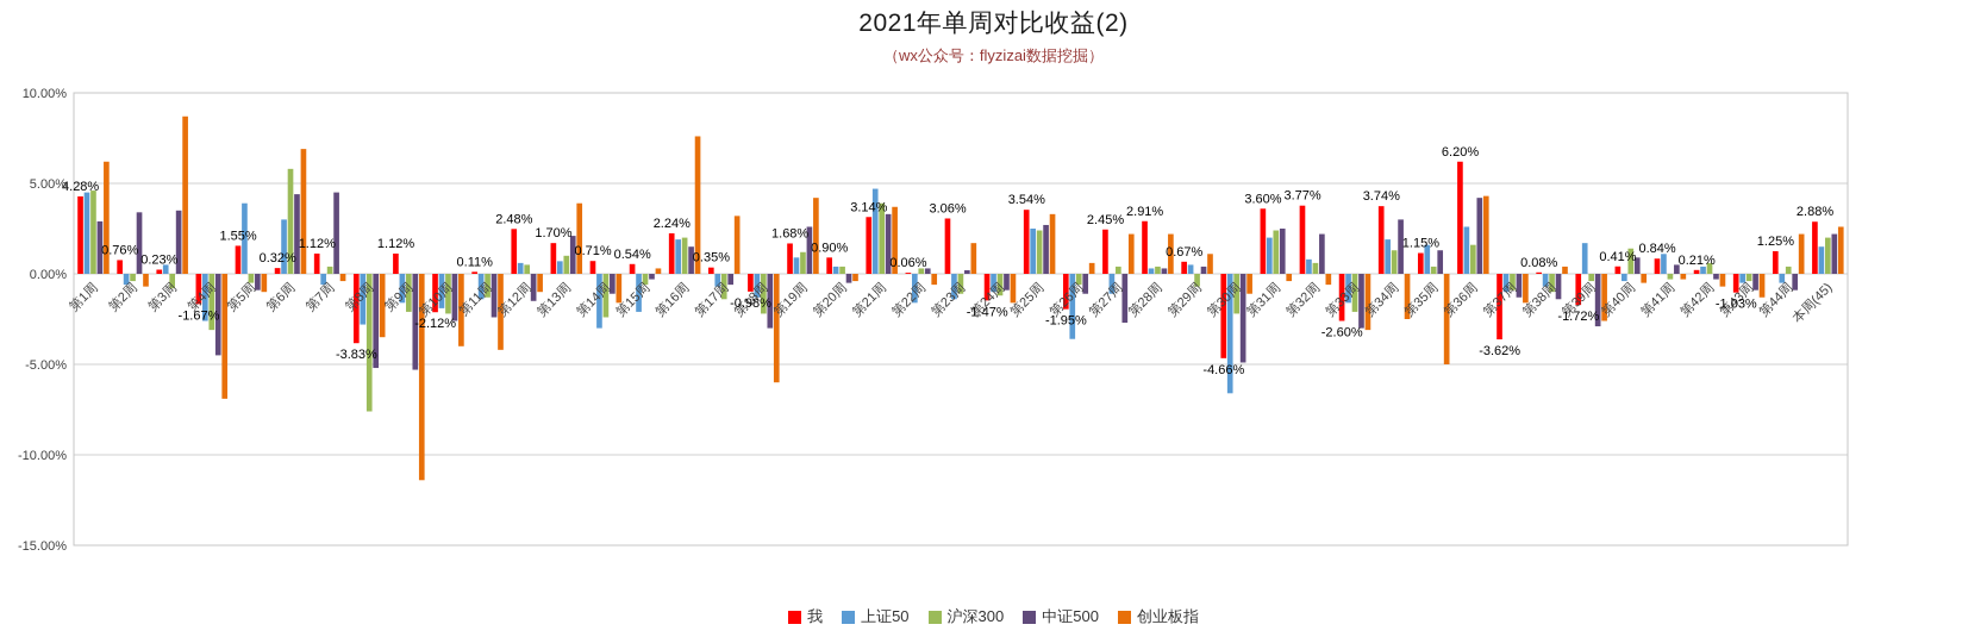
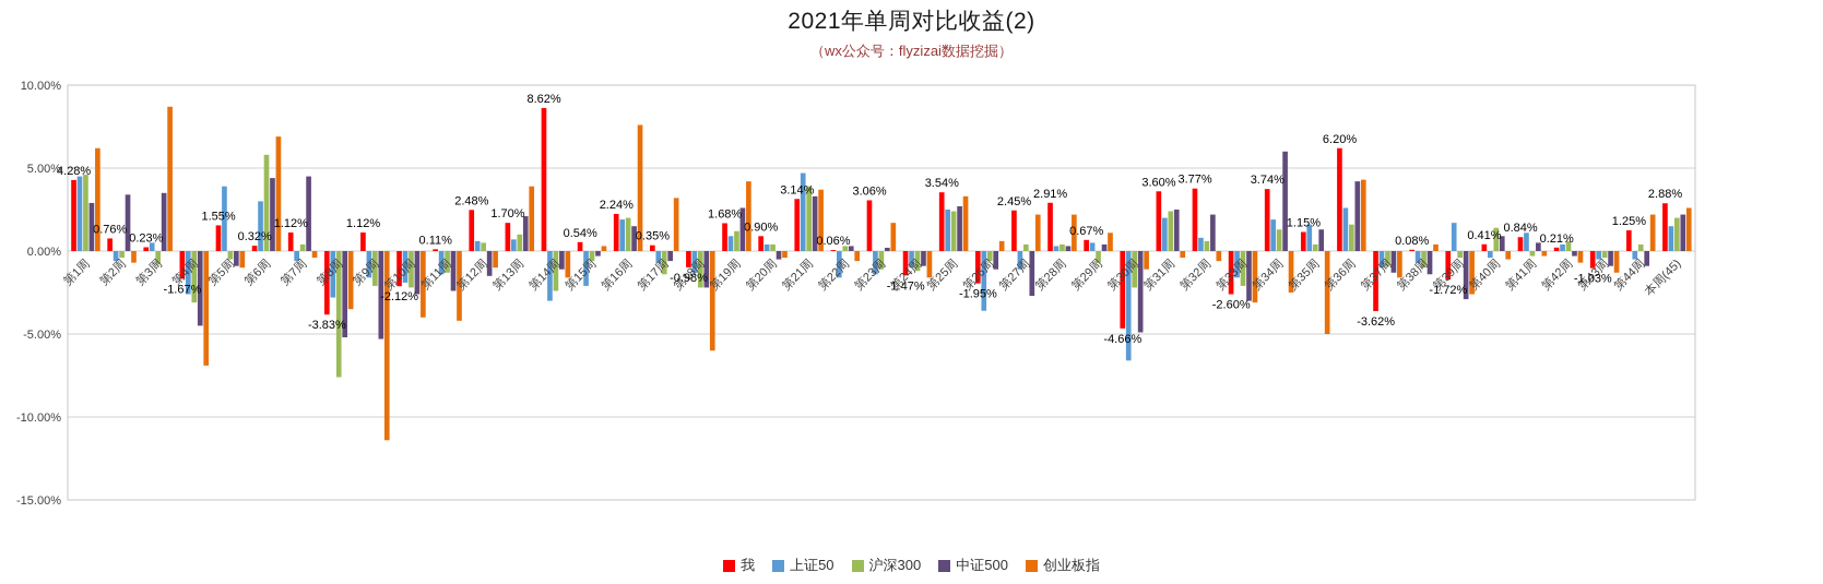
我/第14周: 0.71% -> 8.62%
中证500/第18周: -3.0% -> -2.2%
中证500/第34周: 3.0% -> 6.0%
